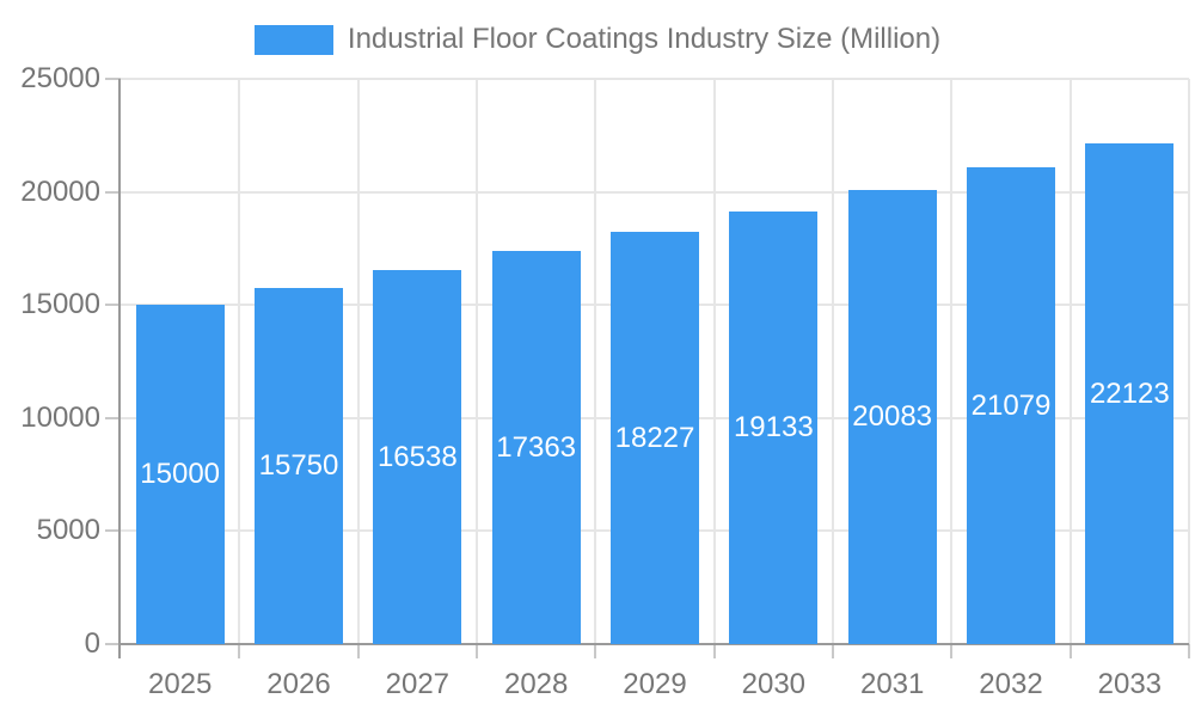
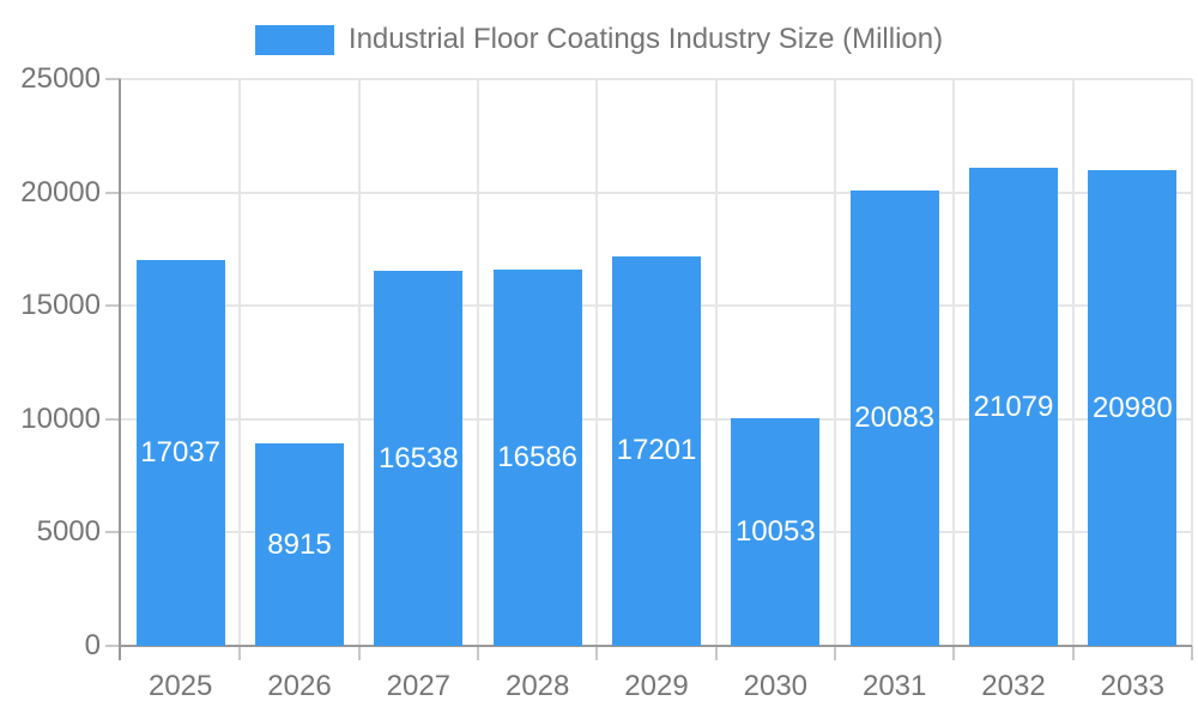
2025: 15000 -> 17037
2026: 15750 -> 8915
2028: 17363 -> 16586
2029: 18227 -> 17201
2030: 19133 -> 10053
2033: 22123 -> 20980
